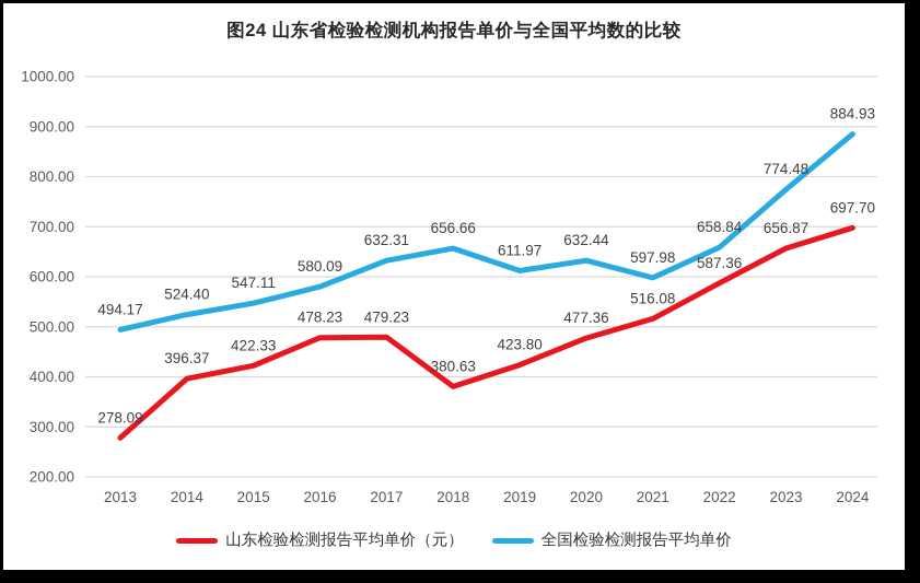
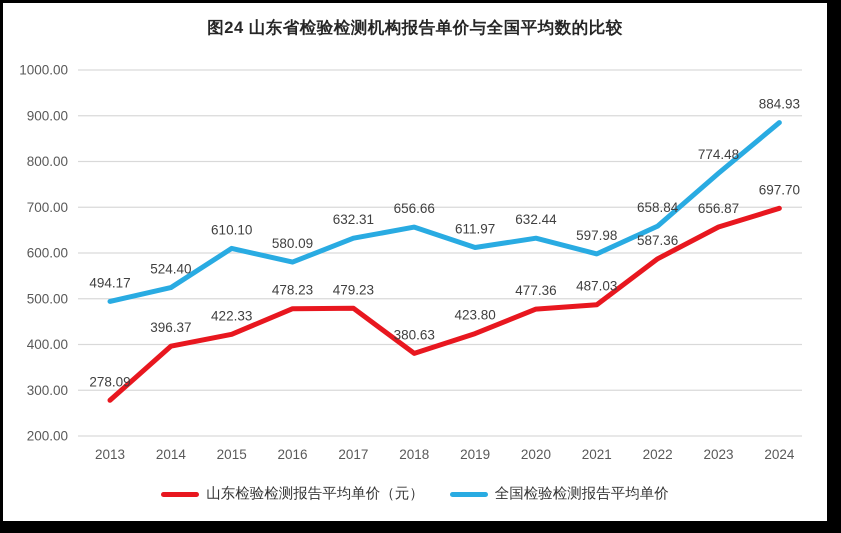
全国检验检测报告平均单价/2015: 547.11 -> 610.10
山东检验检测报告平均单价（元）/2021: 516.08 -> 487.03
